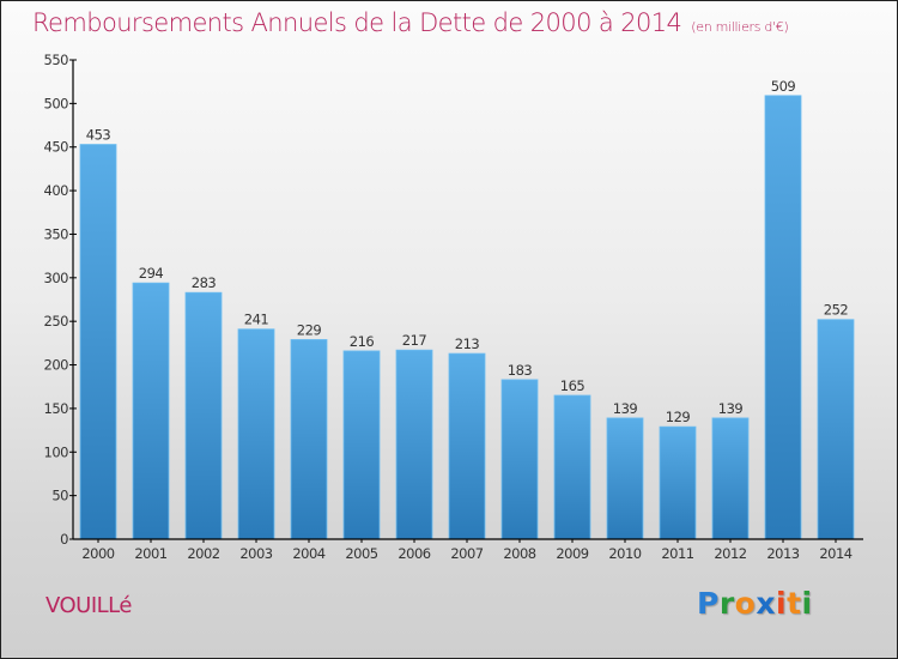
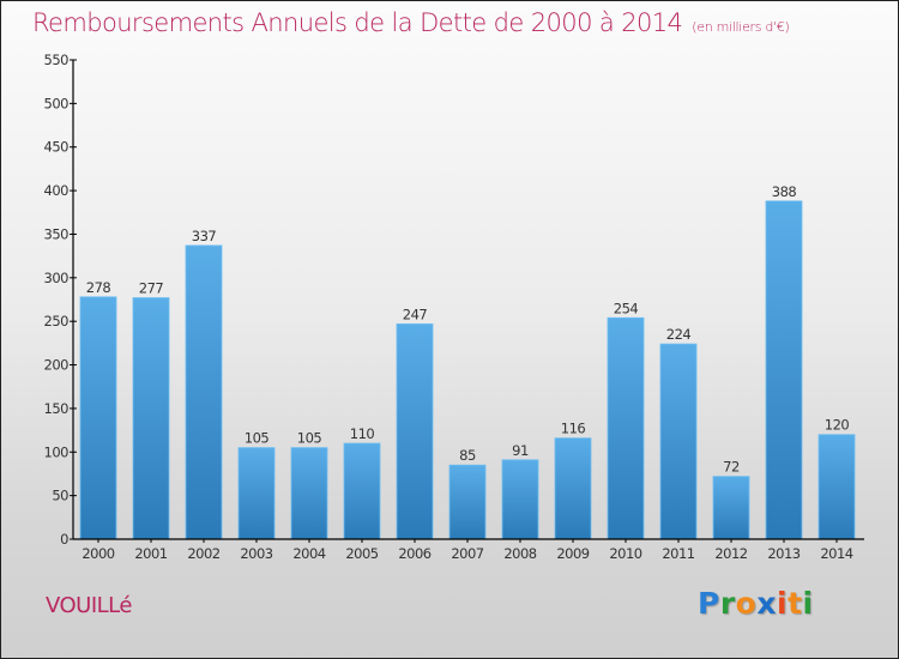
2000: 453 -> 278
2001: 294 -> 277
2002: 283 -> 337
2003: 241 -> 105
2004: 229 -> 105
2005: 216 -> 110
2006: 217 -> 247
2007: 213 -> 85
2008: 183 -> 91
2009: 165 -> 116
2010: 139 -> 254
2011: 129 -> 224
2012: 139 -> 72
2013: 509 -> 388
2014: 252 -> 120
